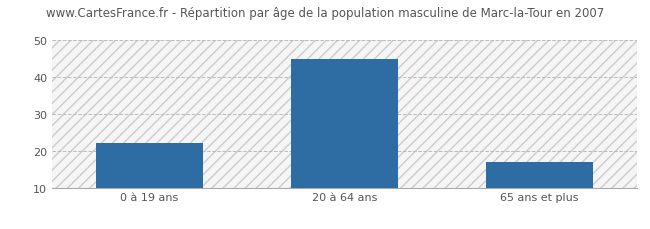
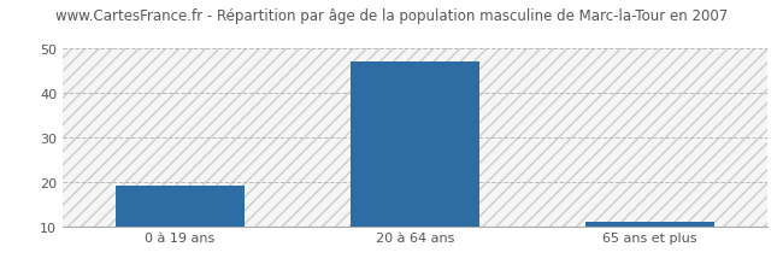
0 à 19 ans: 22 -> 19
20 à 64 ans: 45 -> 47
65 ans et plus: 17 -> 11
